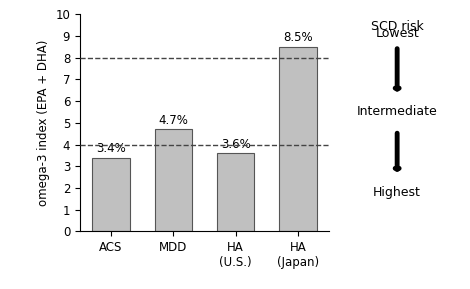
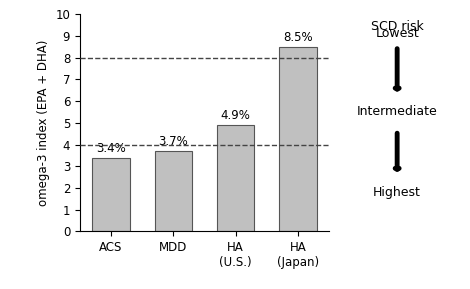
MDD: 4.7% -> 3.7%
HA (U.S.): 3.6% -> 4.9%
